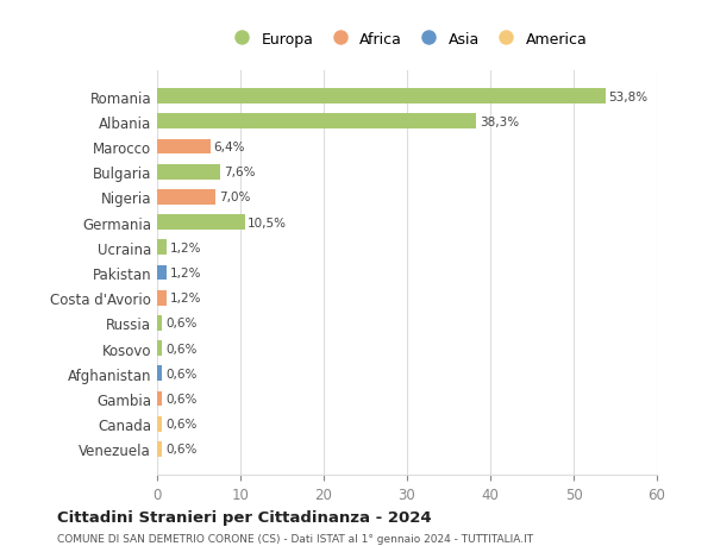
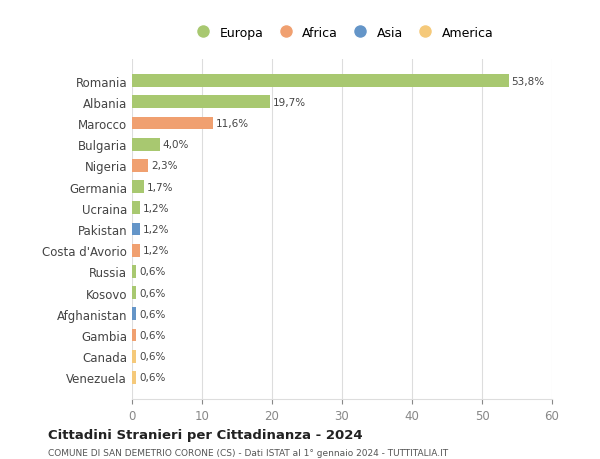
Albania: 38,3% -> 19,7%
Marocco: 6,4% -> 11,6%
Bulgaria: 7,6% -> 4,0%
Nigeria: 7,0% -> 2,3%
Germania: 10,5% -> 1,7%
